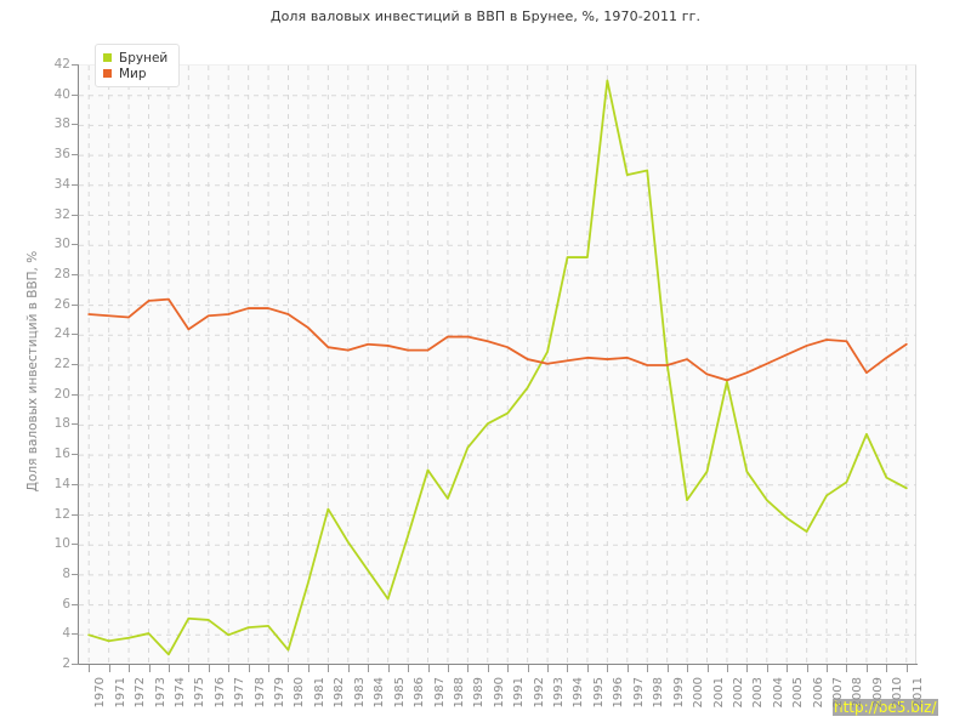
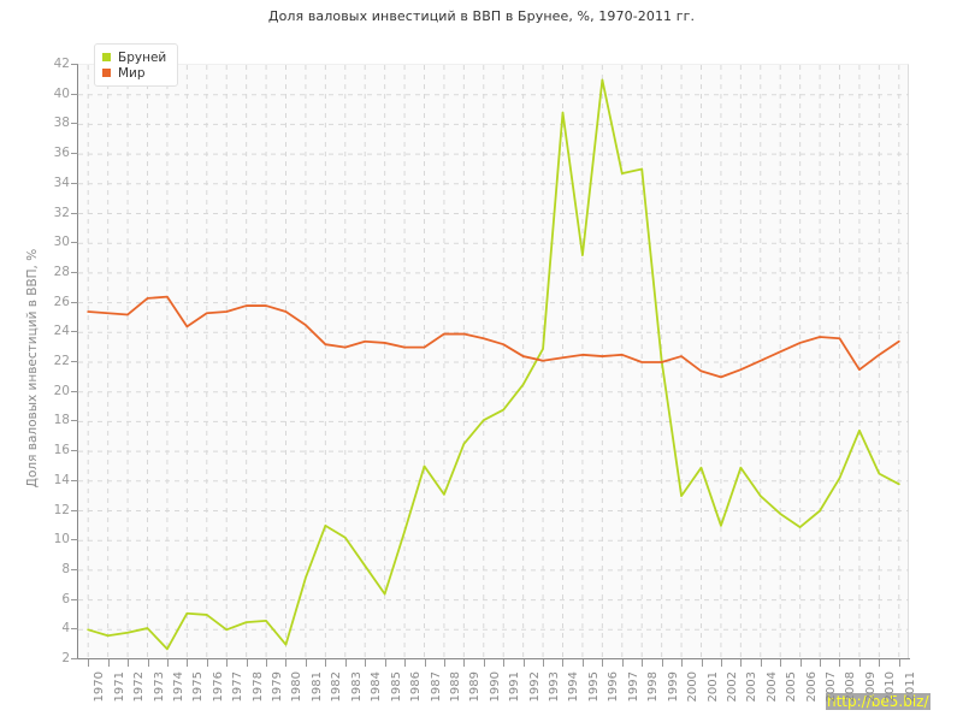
Бруней/1982: 12.4 -> 11.0
Бруней/1994: 29.2 -> 38.8
Бруней/2002: 20.9 -> 11.0
Бруней/2007: 13.3 -> 12.0
